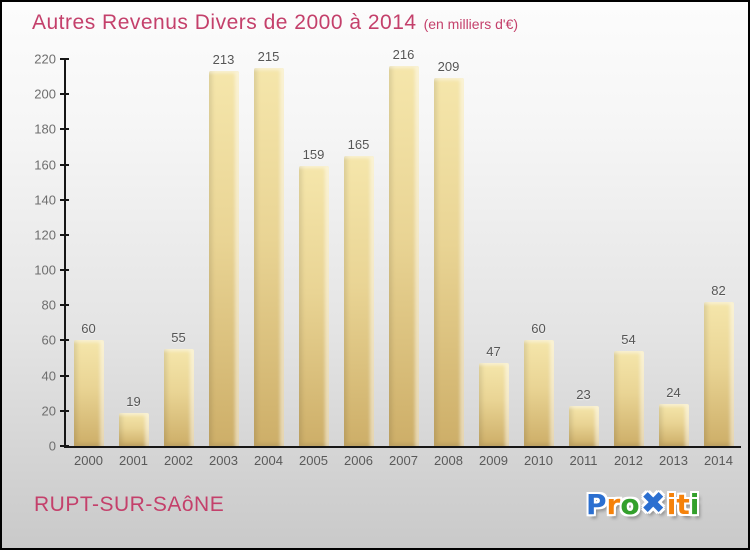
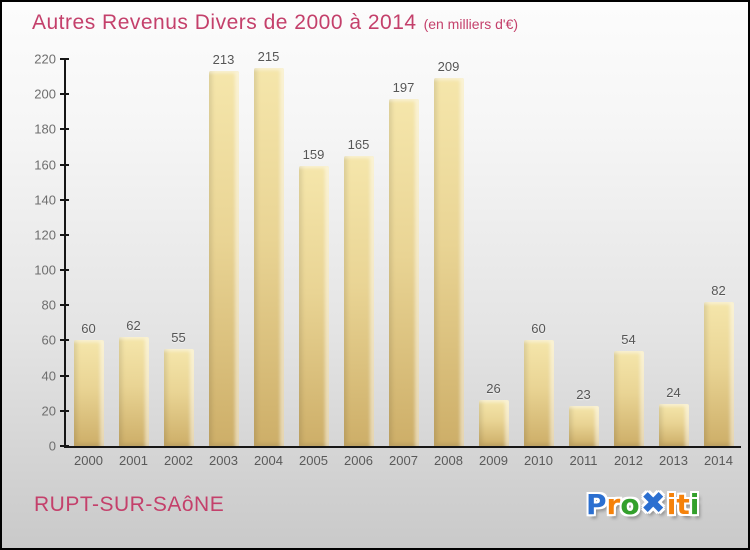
2001: 19 -> 62
2007: 216 -> 197
2009: 47 -> 26
